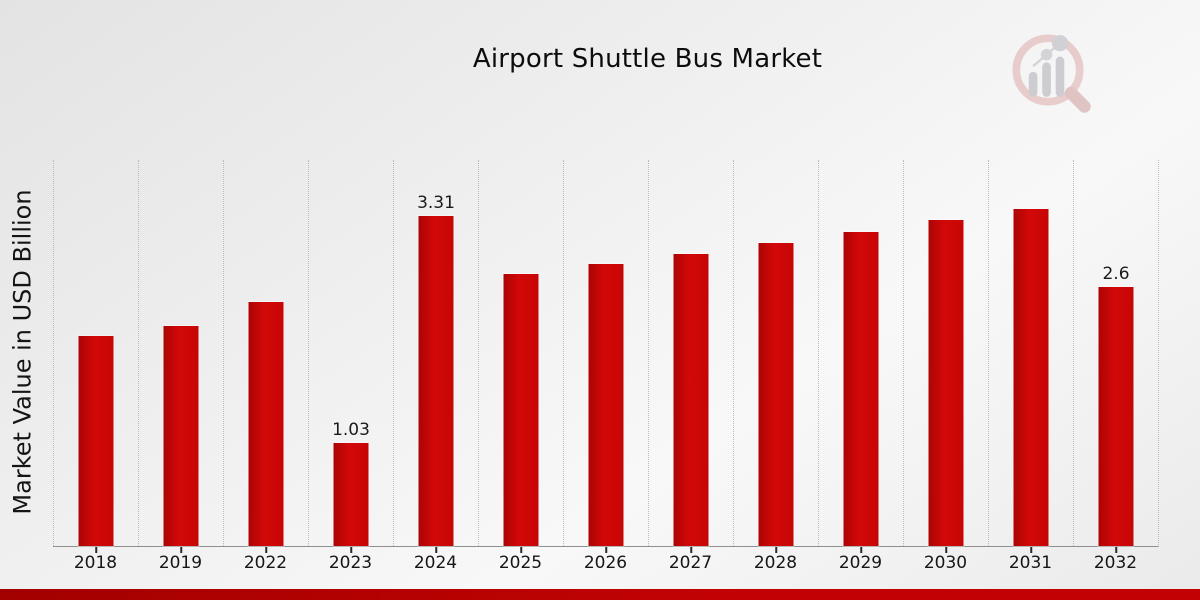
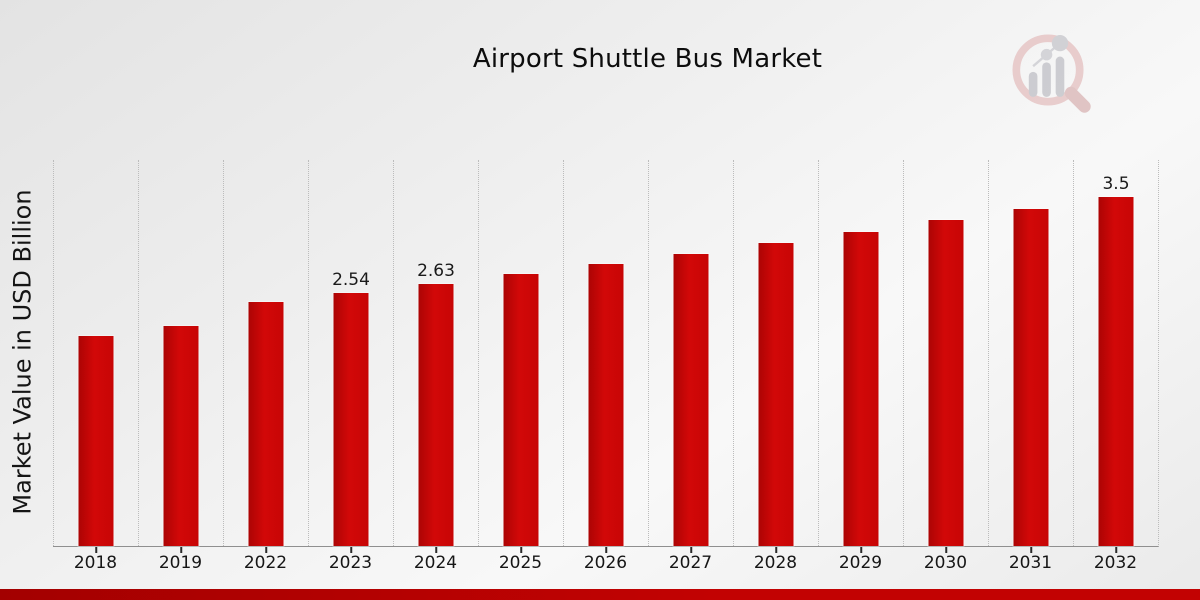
2023: 1.03 -> 2.54
2024: 3.31 -> 2.63
2032: 2.6 -> 3.5
